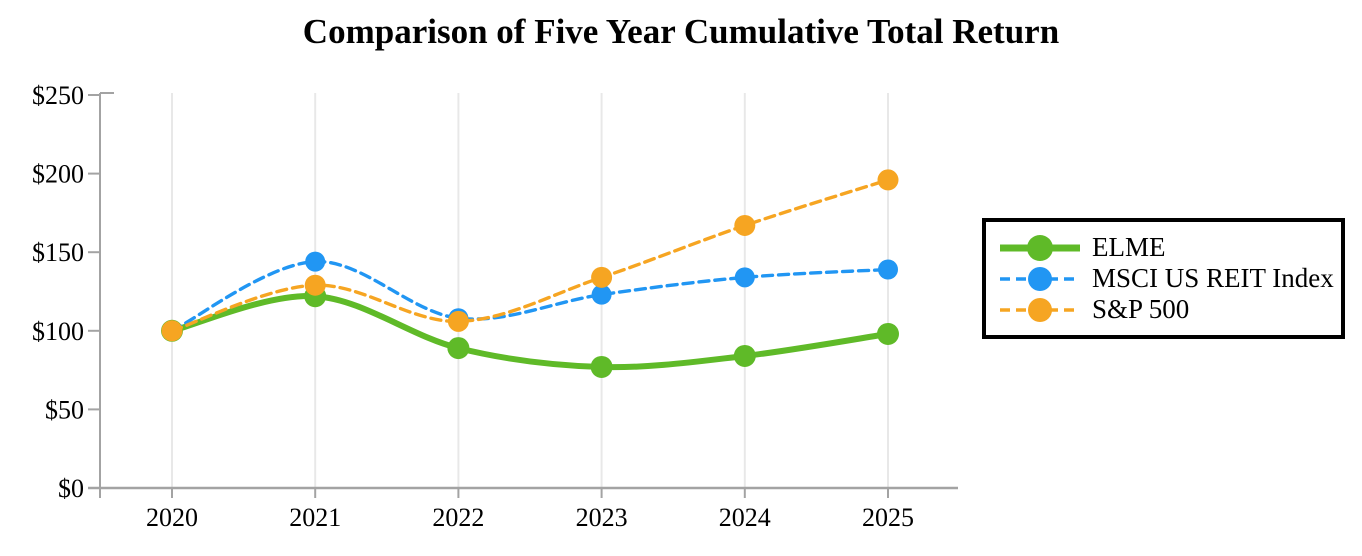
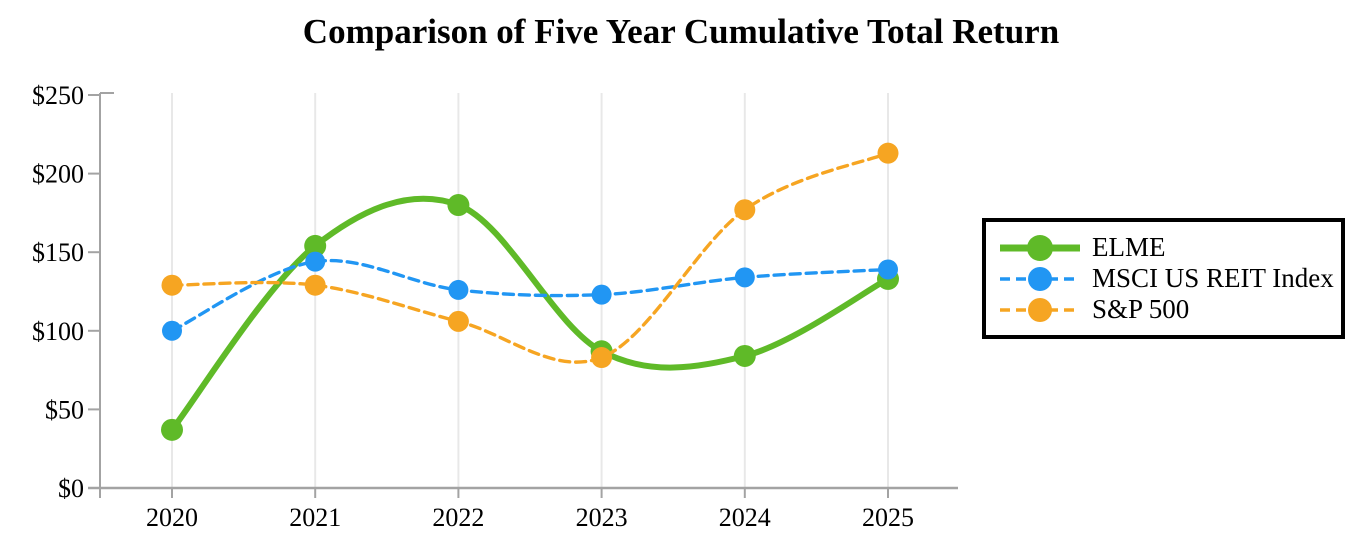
ELME/2020: $100 -> $37
S&P 500/2020: $100 -> $129
ELME/2021: $122 -> $154
ELME/2022: $89 -> $180
MSCI US REIT Index/2022: $108 -> $126
ELME/2023: $77 -> $87
S&P 500/2023: $134 -> $83
S&P 500/2024: $167 -> $177
ELME/2025: $98 -> $133
S&P 500/2025: $196 -> $213
